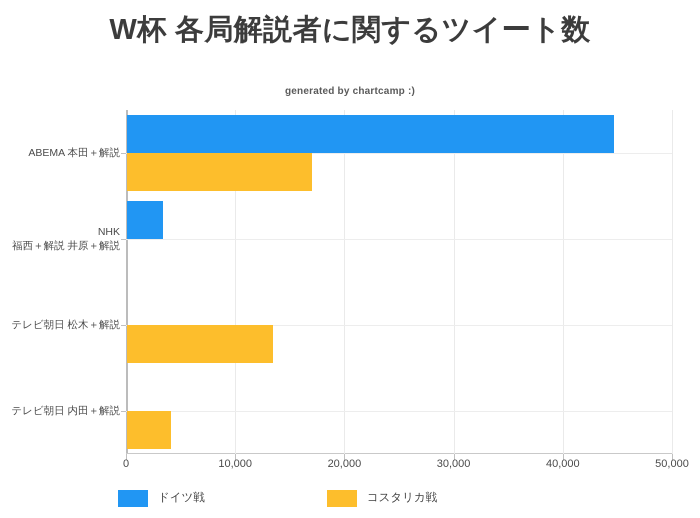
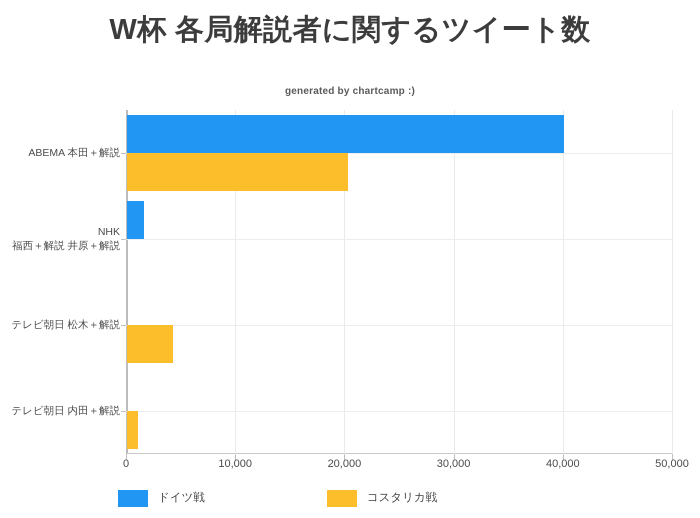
ドイツ戦/ABEMA 本田＋解説: 44600 -> 40000
コスタリカ戦/ABEMA 本田＋解説: 16900 -> 20200
ドイツ戦/NHK 福西＋解説 井原＋解説: 3300 -> 1600
コスタリカ戦/テレビ朝日 松木＋解説: 13400 -> 4200
コスタリカ戦/テレビ朝日 内田＋解説: 4000 -> 1000
